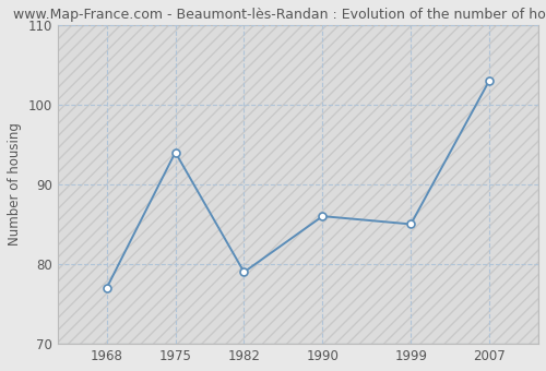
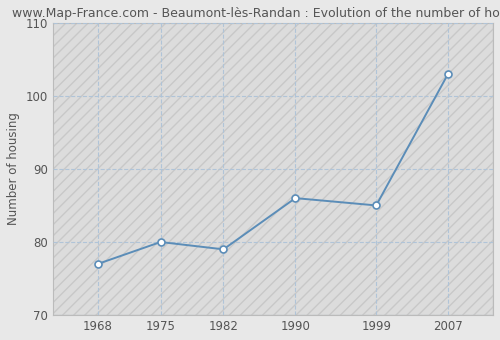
1975: 94 -> 80
